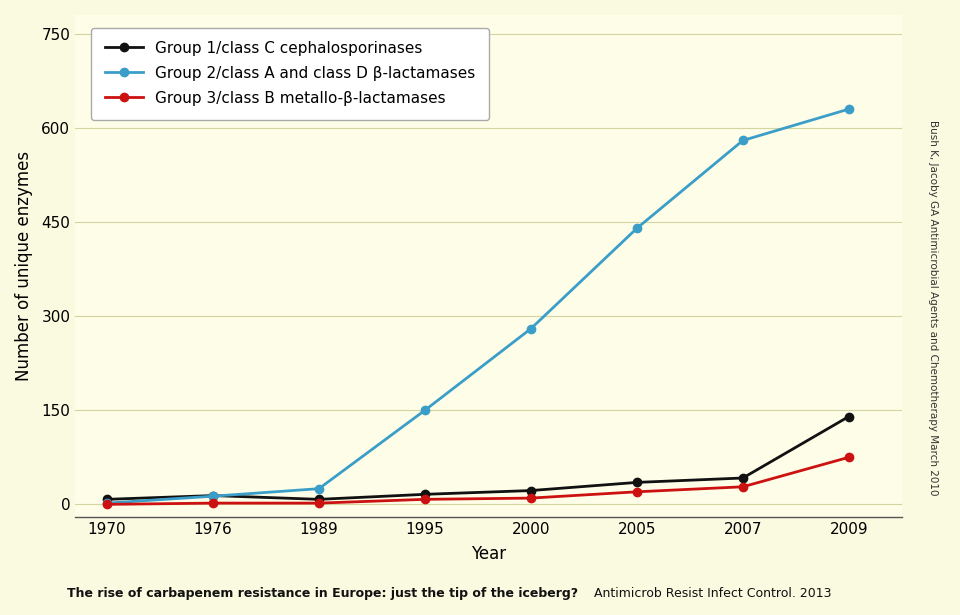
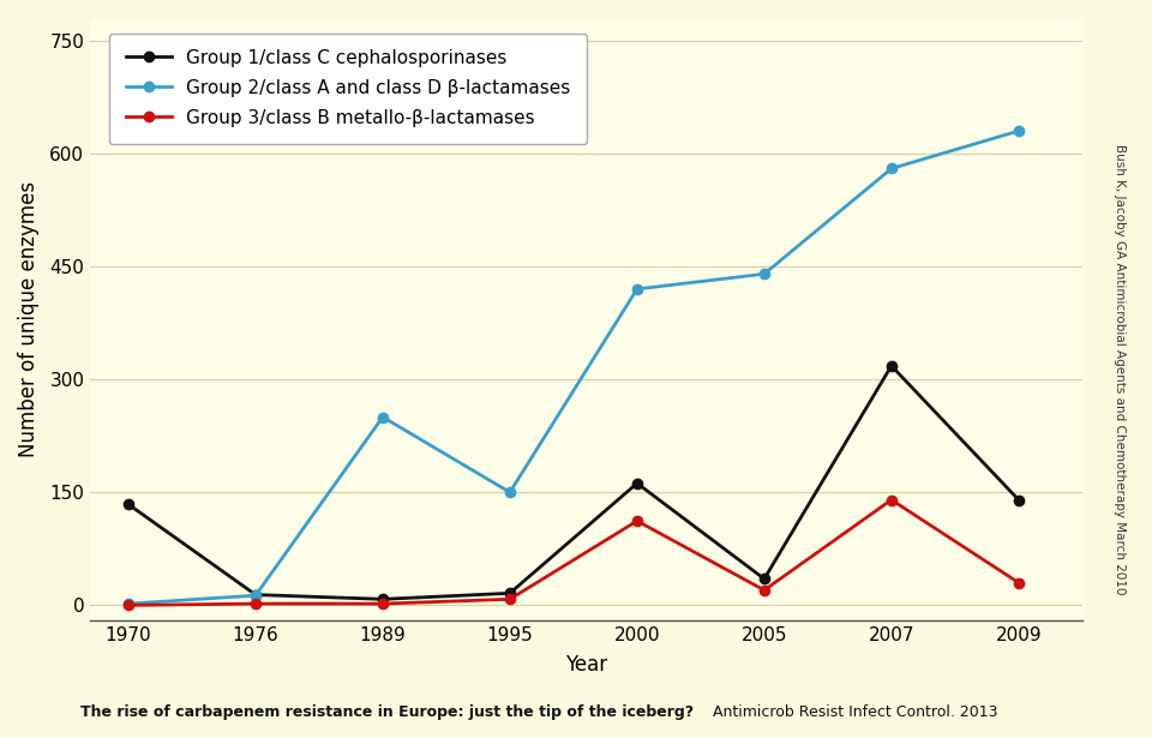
Group 1/class C cephalosporinases/1970: 8 -> 134
Group 2/class A and class D β-lactamases/1989: 25 -> 250
Group 1/class C cephalosporinases/2000: 22 -> 162
Group 2/class A and class D β-lactamases/2000: 280 -> 420
Group 3/class B metallo-β-lactamases/2000: 10 -> 112
Group 1/class C cephalosporinases/2007: 42 -> 318
Group 3/class B metallo-β-lactamases/2007: 28 -> 140
Group 3/class B metallo-β-lactamases/2009: 75 -> 30
